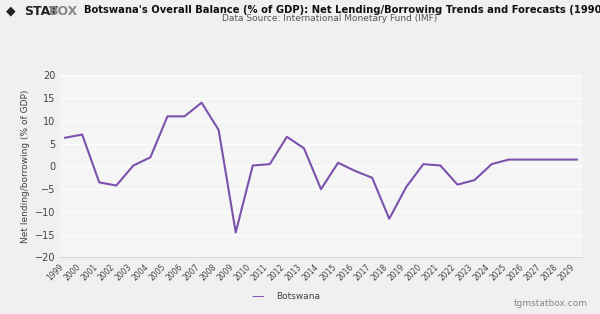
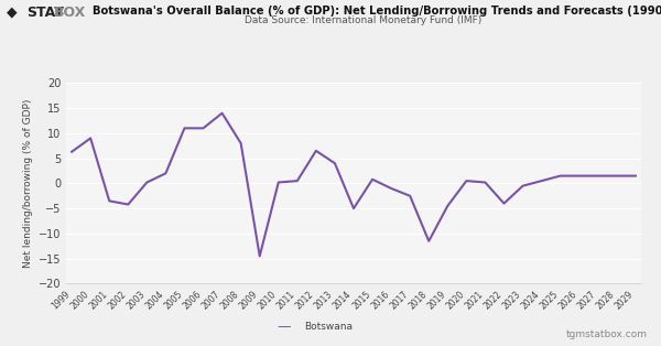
2000: 7.0 -> 9.0
2023: -3.0 -> -0.5
